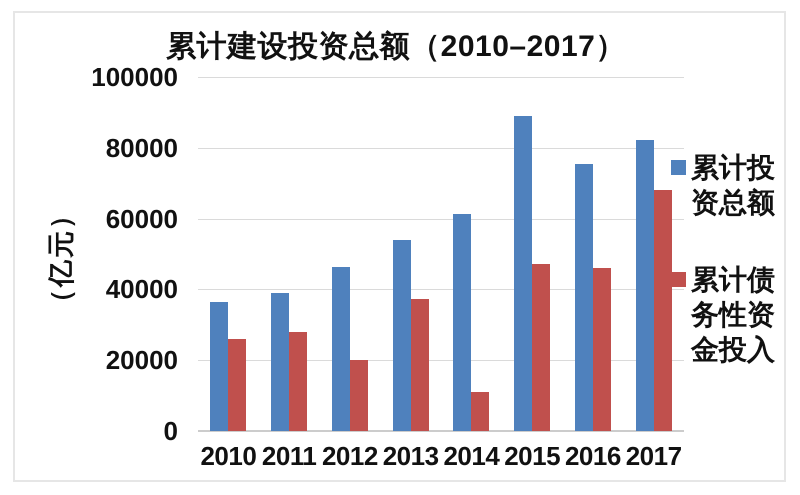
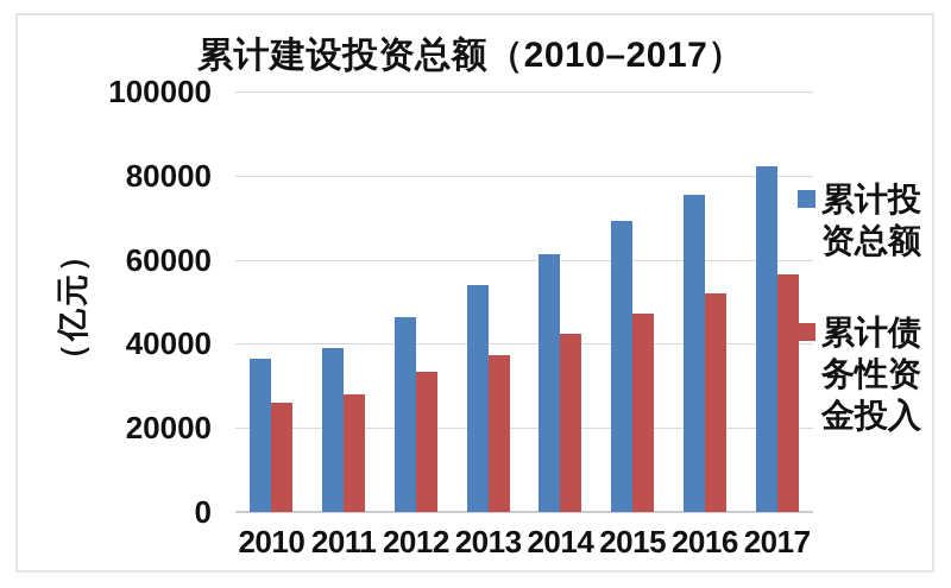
累计债务性资金投入/2012: 20000 -> 33000
累计债务性资金投入/2014: 11000 -> 42000
累计投资总额/2015: 89000 -> 69000
累计债务性资金投入/2016: 46000 -> 52000
累计债务性资金投入/2017: 68000 -> 56000
